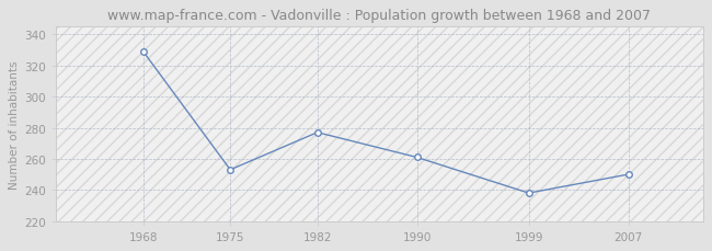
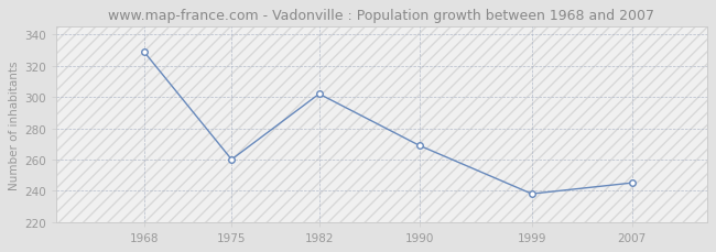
1975: 253 -> 260
1982: 277 -> 302
1990: 261 -> 269
2007: 250 -> 245
